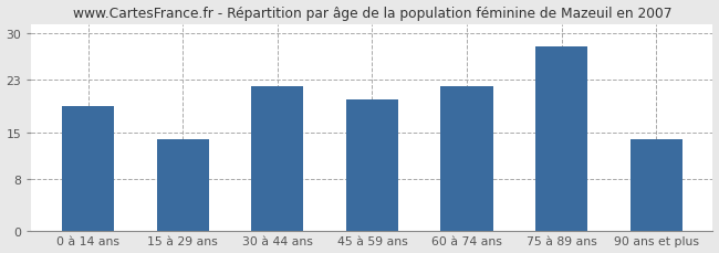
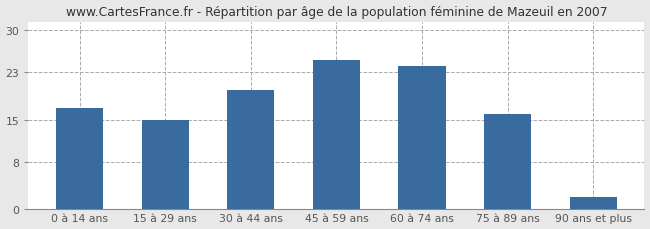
0 à 14 ans: 19 -> 17
15 à 29 ans: 14 -> 15
30 à 44 ans: 22 -> 20
45 à 59 ans: 20 -> 25
60 à 74 ans: 22 -> 24
75 à 89 ans: 28 -> 16
90 ans et plus: 14 -> 2
